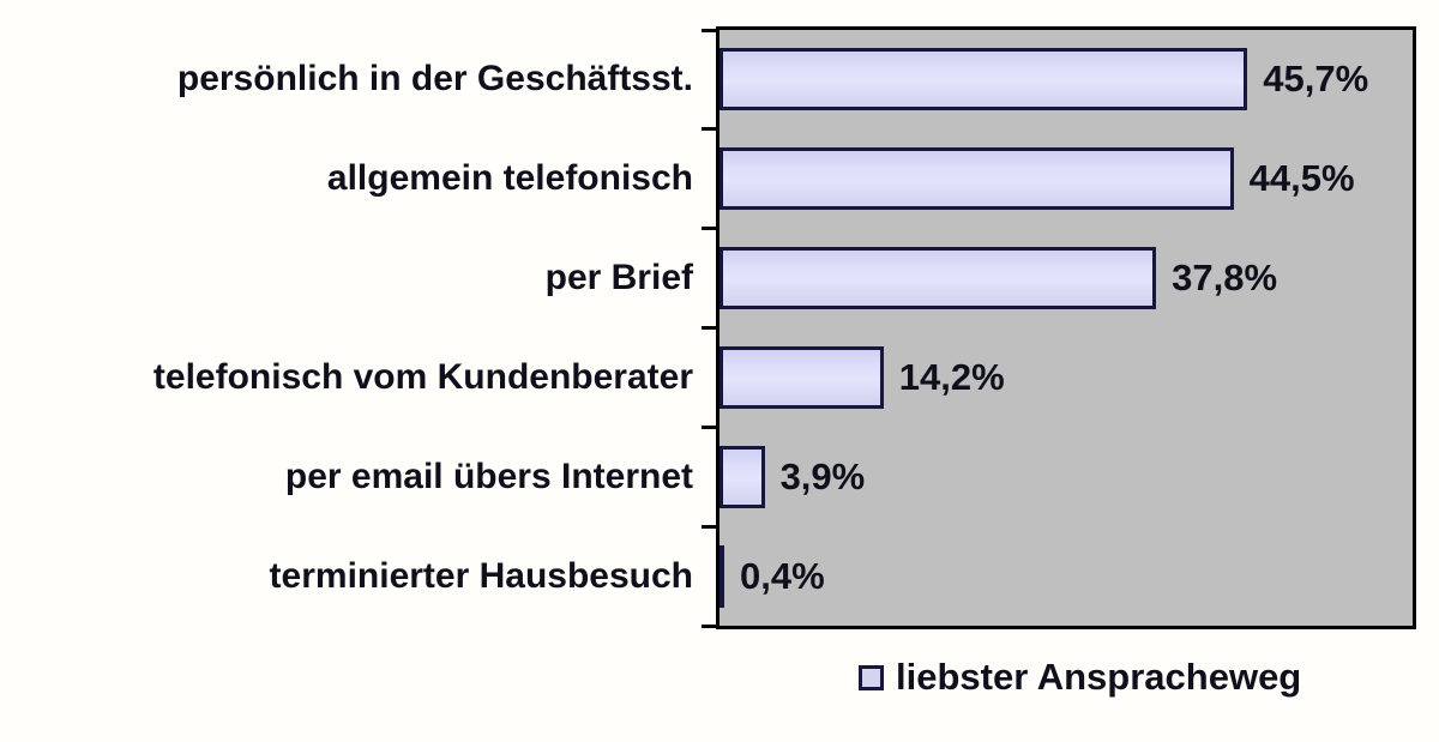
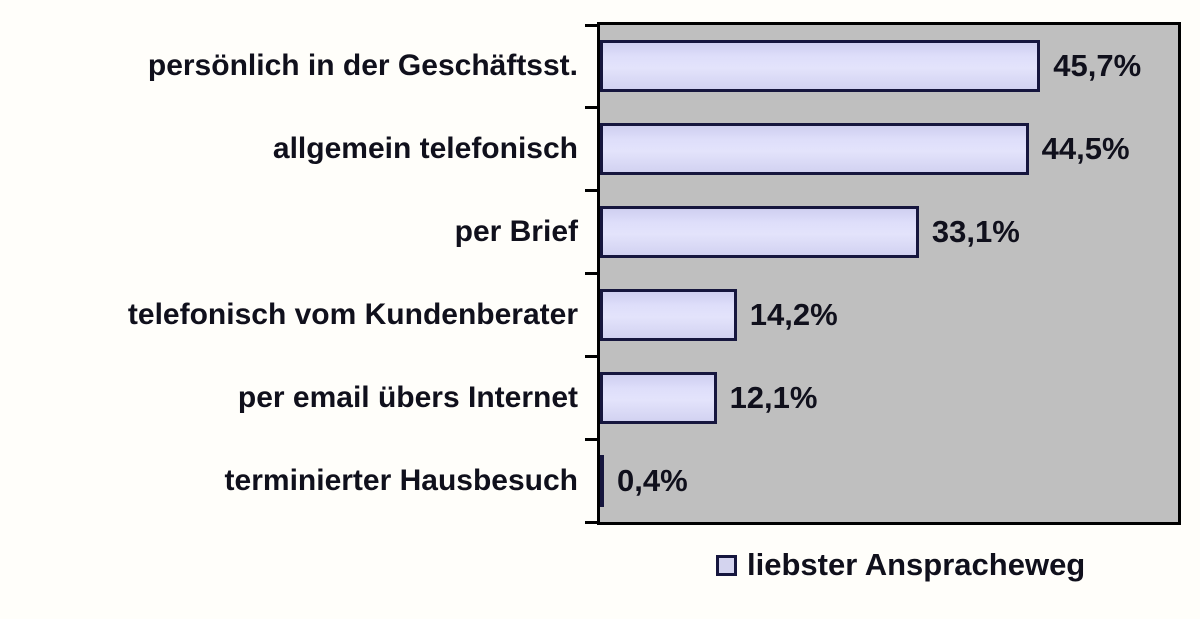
per Brief: 37,8% -> 33,1%
per email übers Internet: 3,9% -> 12,1%
